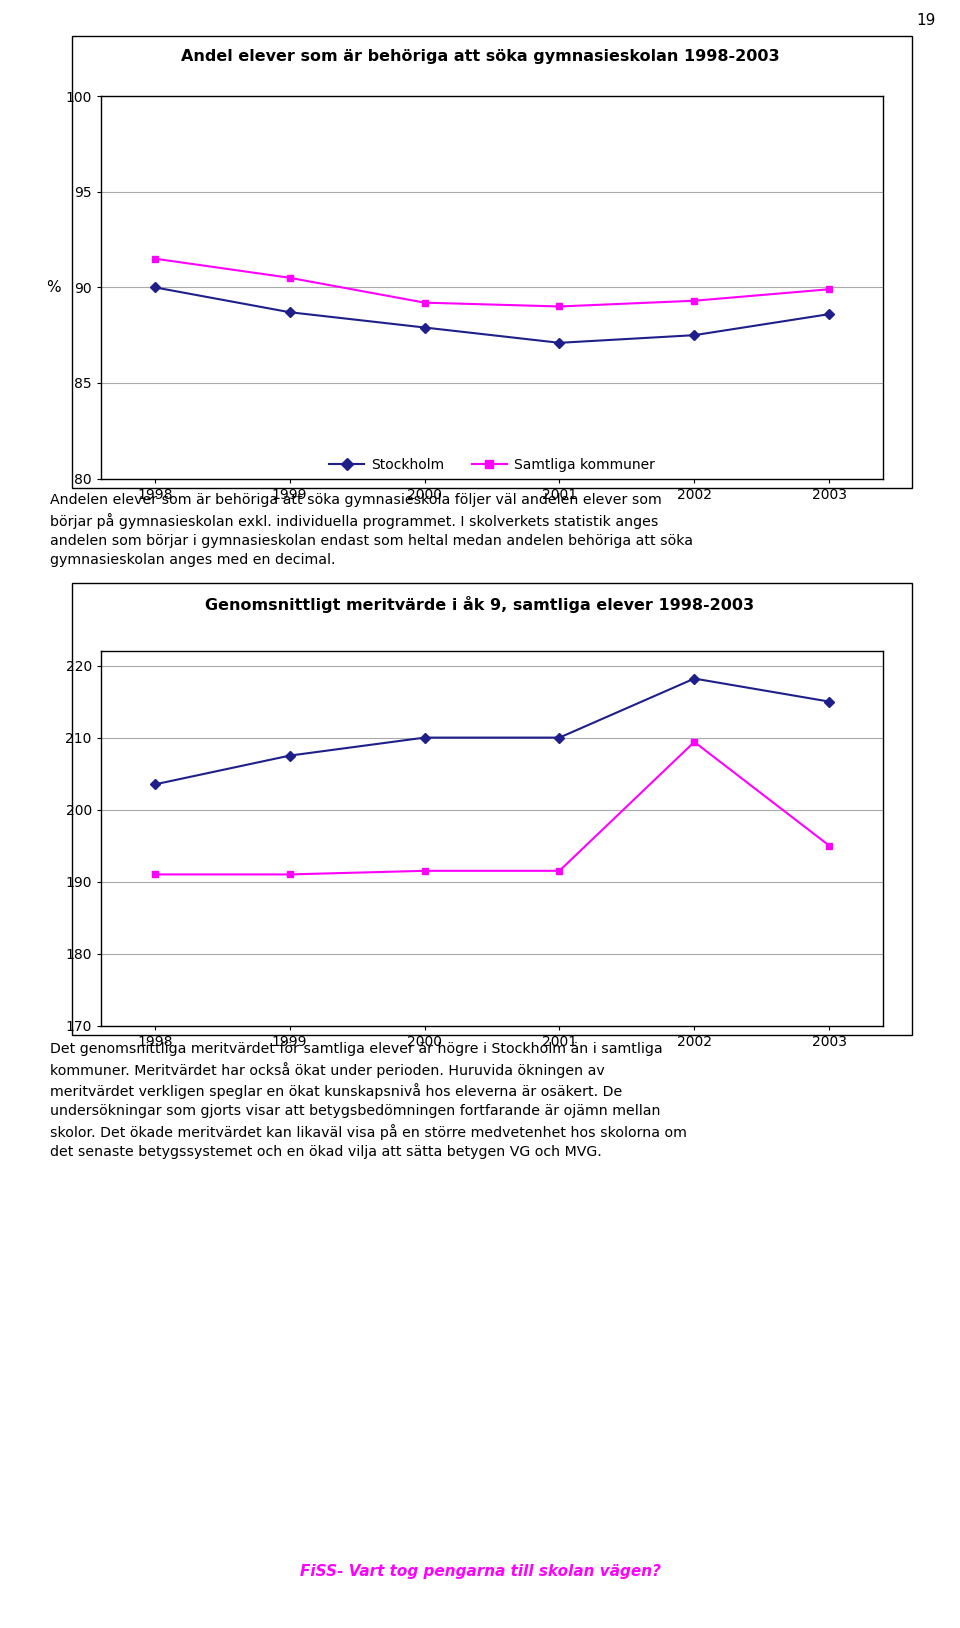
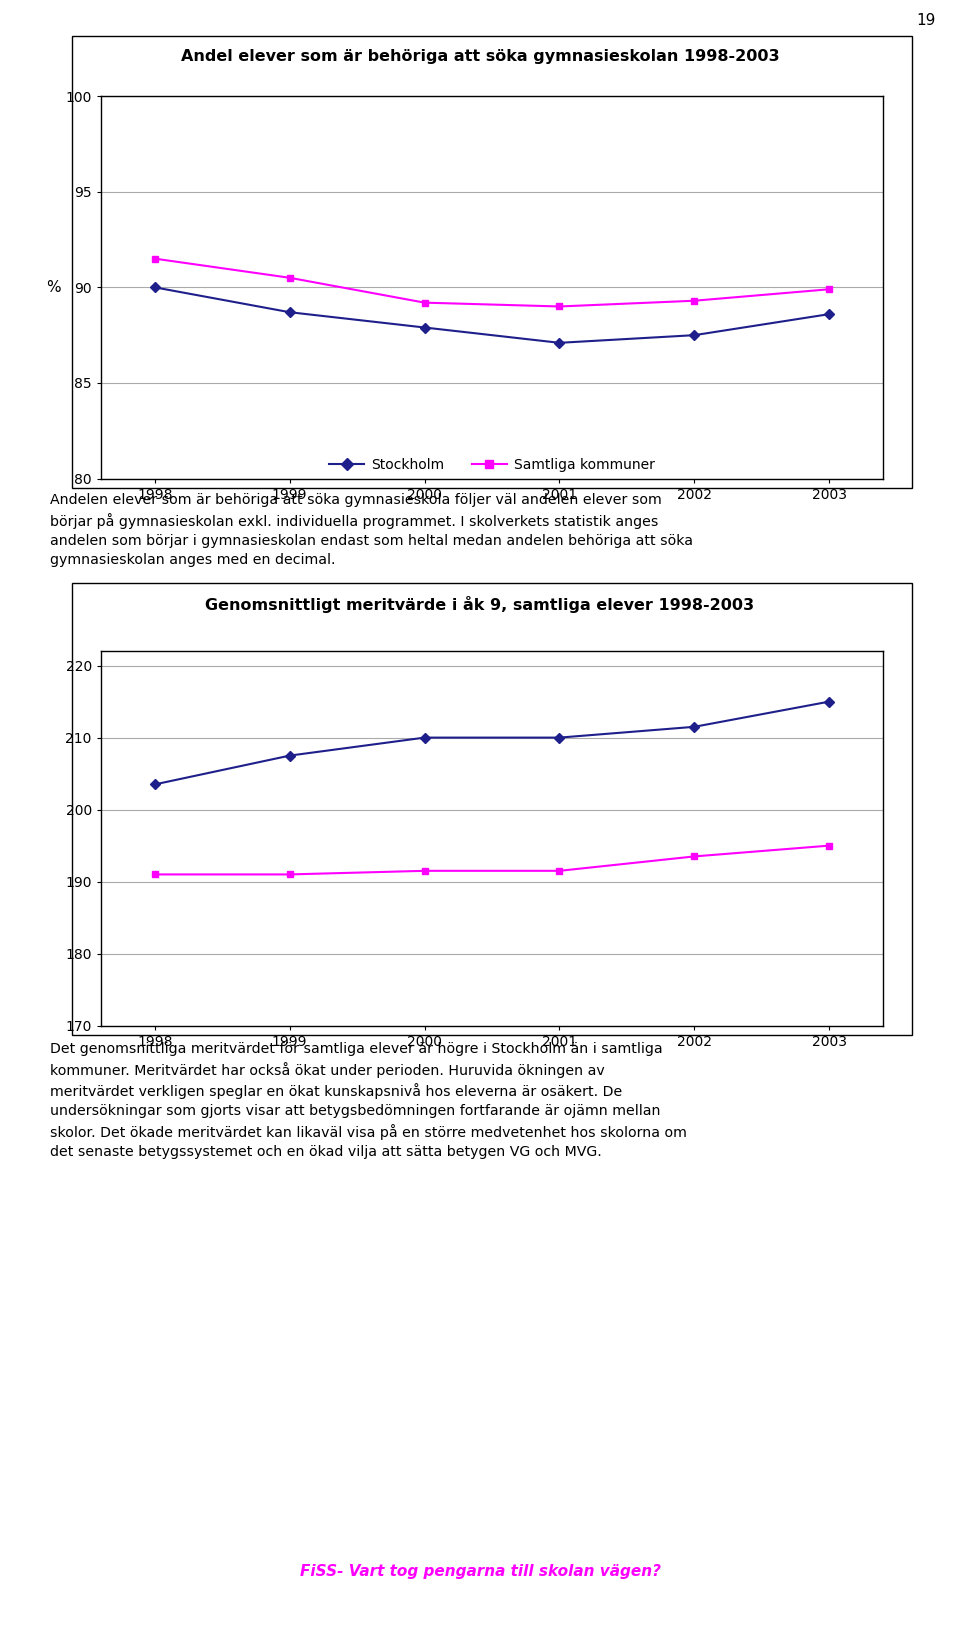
Stockholm/2002: 218.2 -> 211.5
Samtliga kommuner/2002: 209.4 -> 193.5
